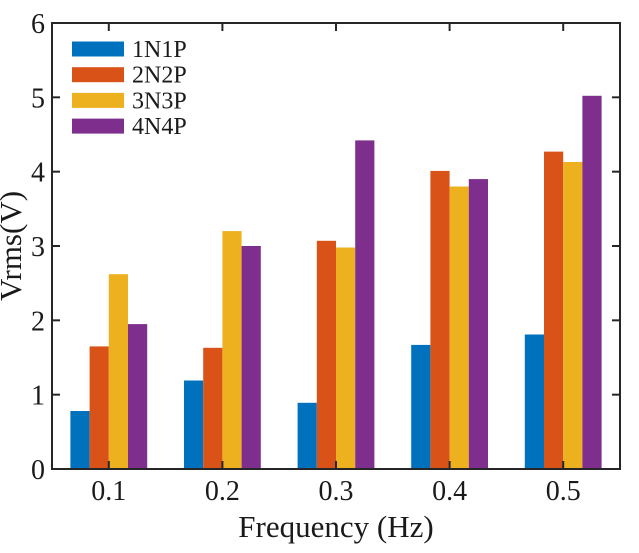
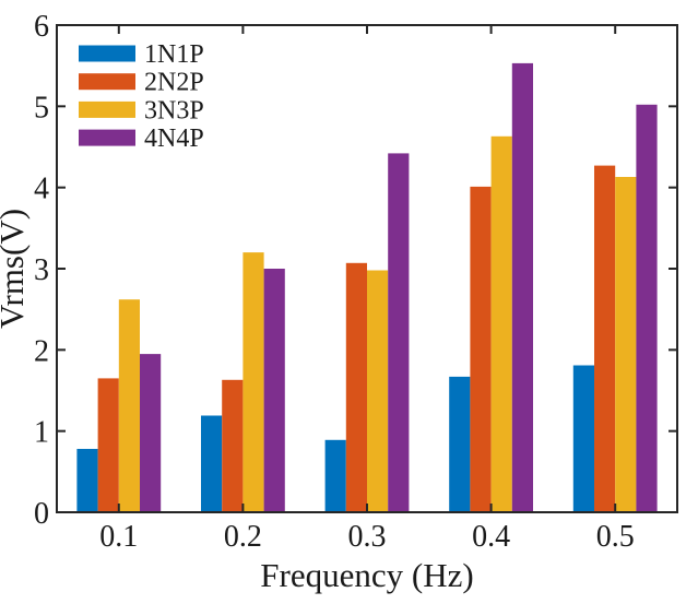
3N3P/0.4: 3.8 -> 4.6
4N4P/0.4: 3.9 -> 5.5
